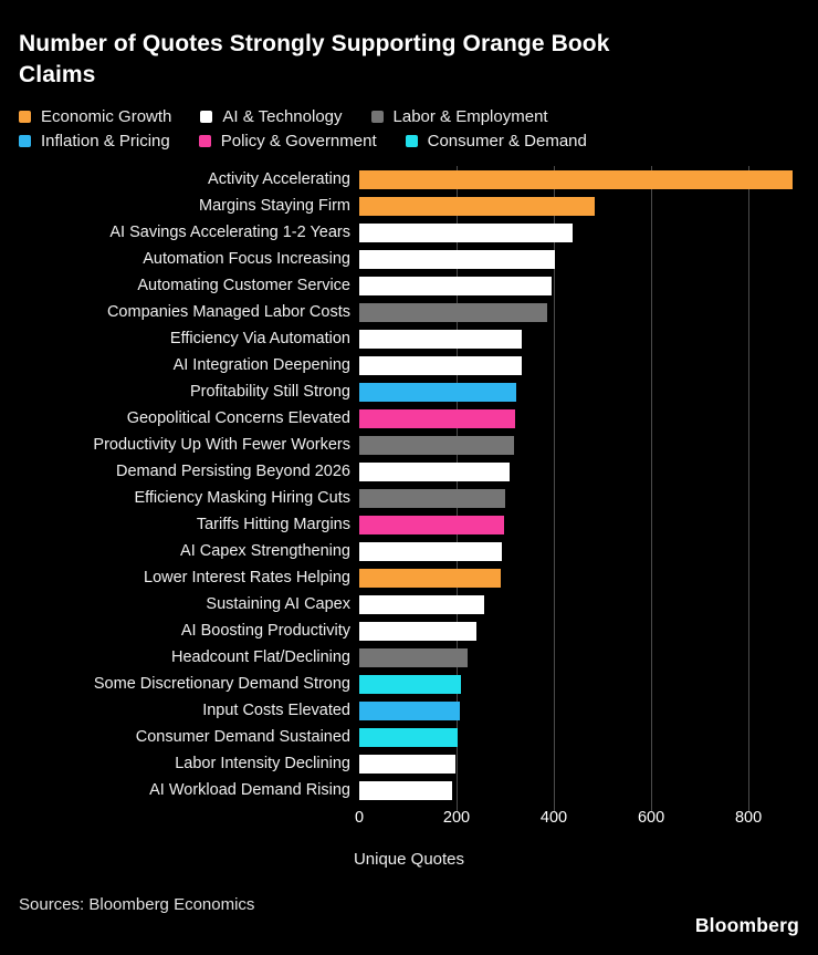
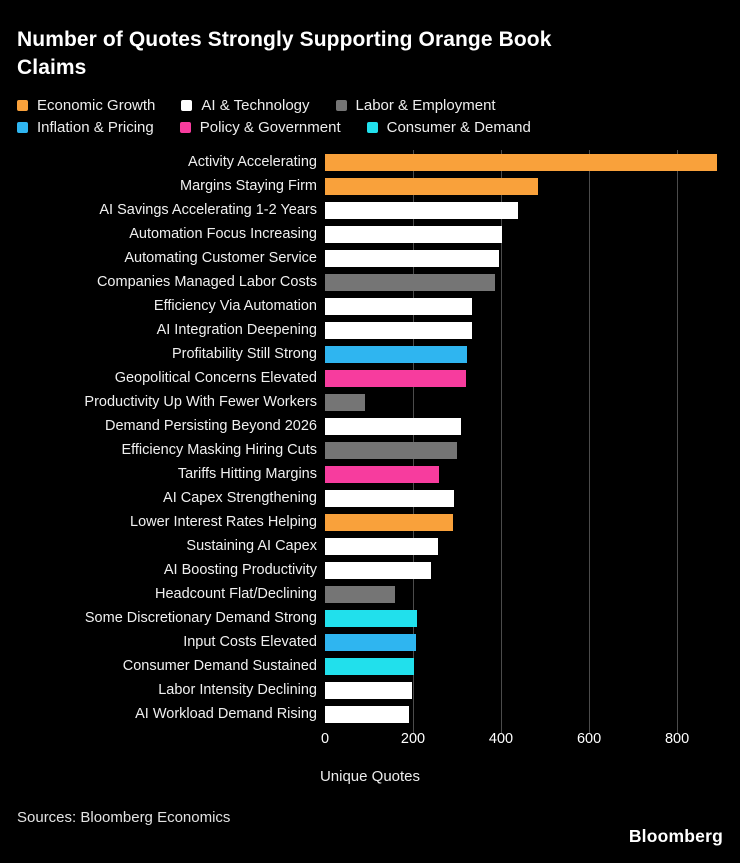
Productivity Up With Fewer Workers: 320 -> 90
Tariffs Hitting Margins: 300 -> 260
Headcount Flat/Declining: 220 -> 160
